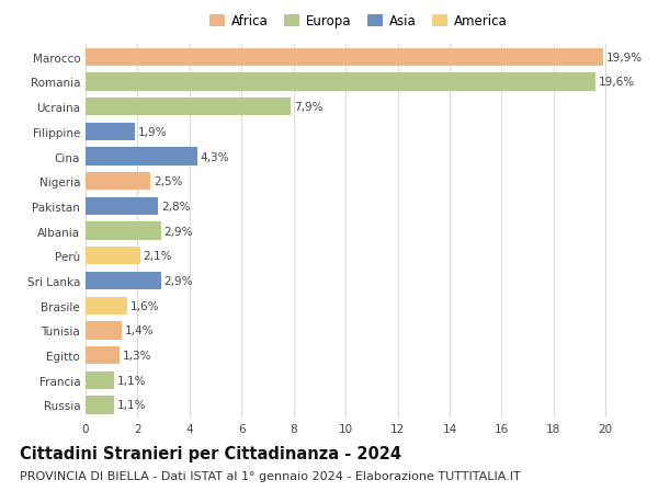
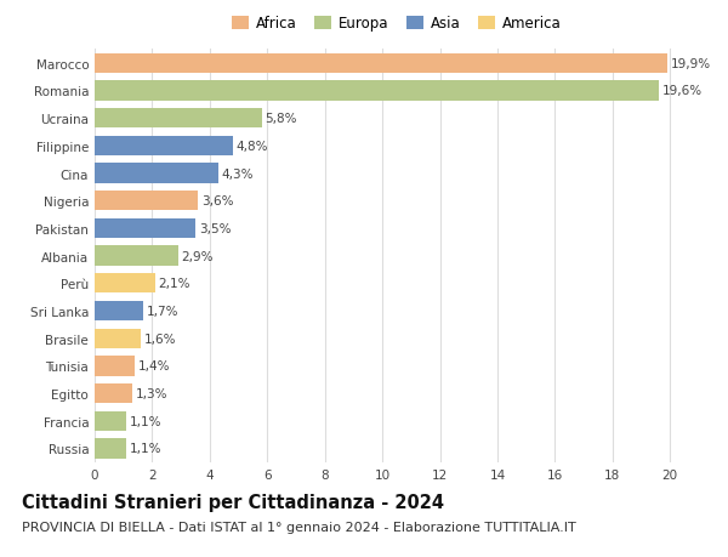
Ucraina: 7,9% -> 5,8%
Filippine: 1,9% -> 4,8%
Nigeria: 2,5% -> 3,6%
Pakistan: 2,8% -> 3,5%
Sri Lanka: 2,9% -> 1,7%
